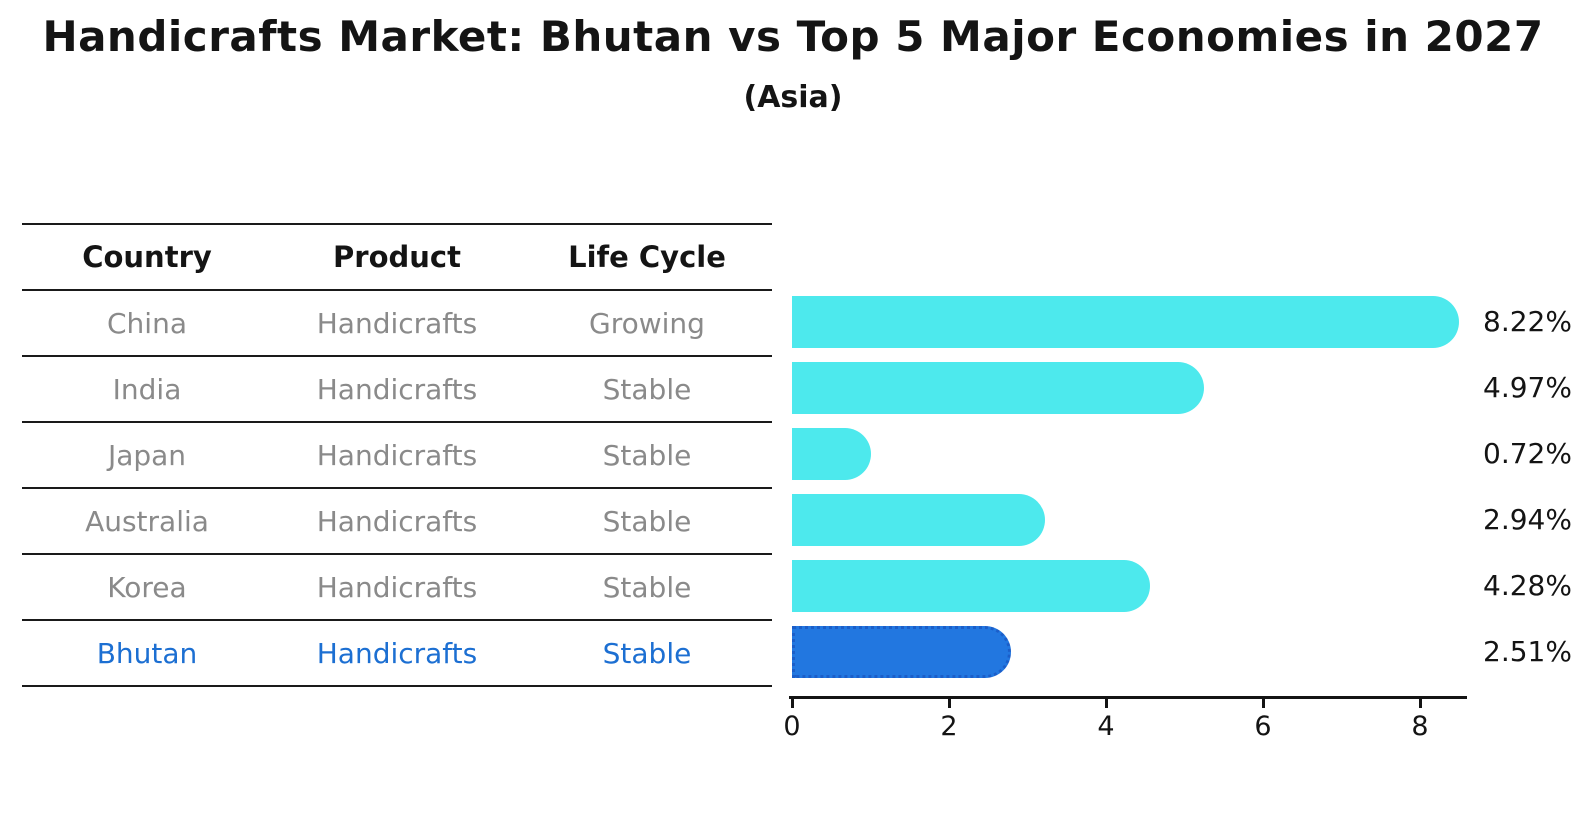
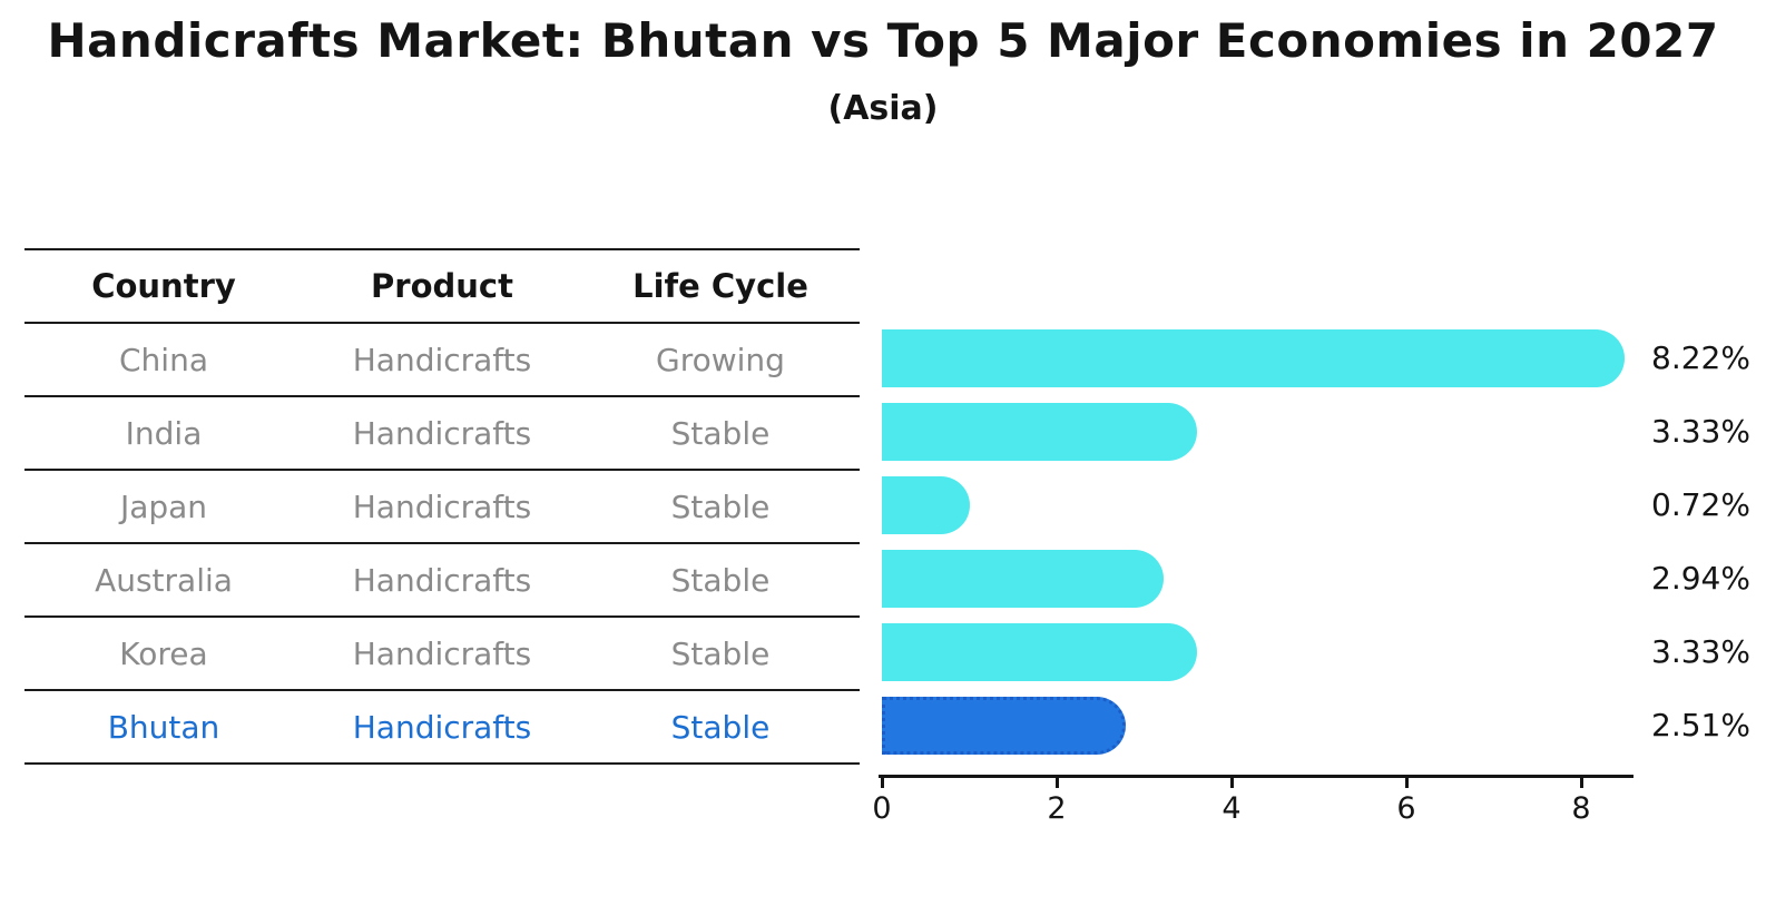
India: 4.97% -> 3.33%
Korea: 4.28% -> 3.33%
